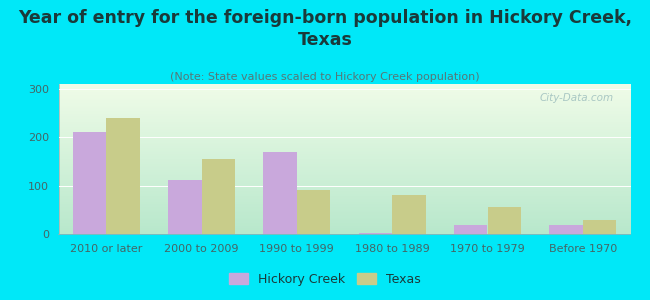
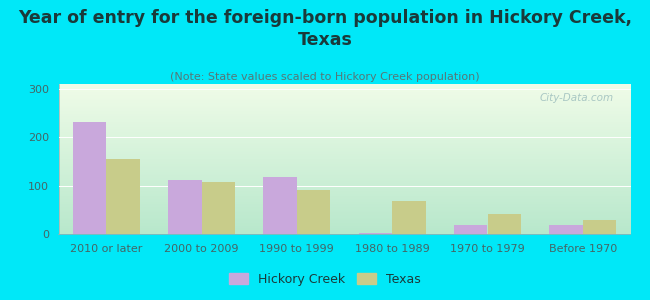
Hickory Creek/2010 or later: 210 -> 232
Texas/2010 or later: 240 -> 155
Texas/2000 to 2009: 155 -> 107
Hickory Creek/1990 to 1999: 170 -> 117
Texas/1980 to 1989: 80 -> 68
Texas/1970 to 1979: 55 -> 42
